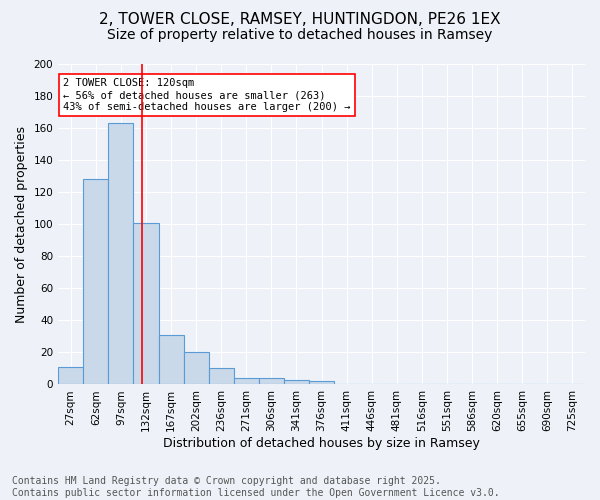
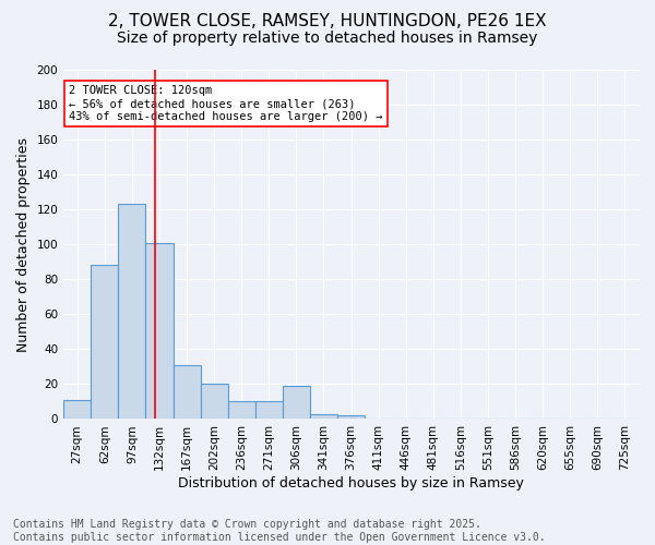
62sqm: 128 -> 88
97sqm: 163 -> 123
271sqm: 4 -> 10
306sqm: 4 -> 19
